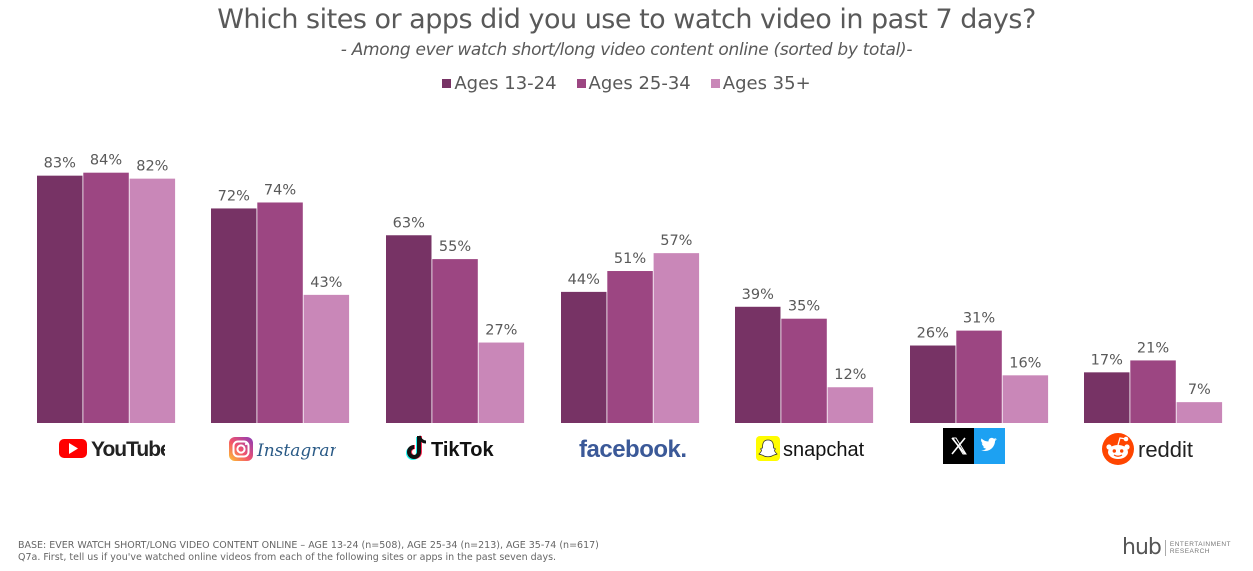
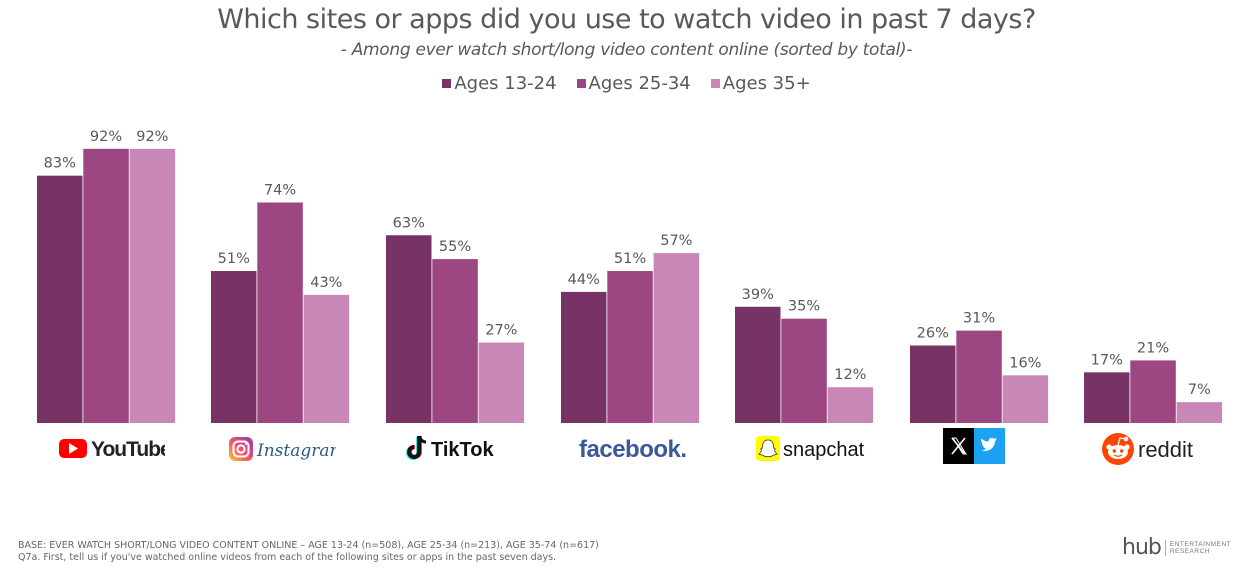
Ages 25-34/YouTube: 84% -> 92%
Ages 35+/YouTube: 82% -> 92%
Ages 13-24/Instagram: 72% -> 51%
